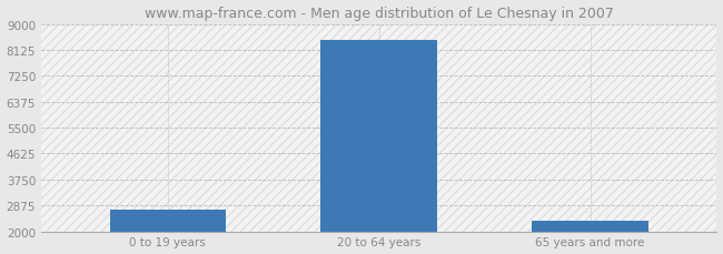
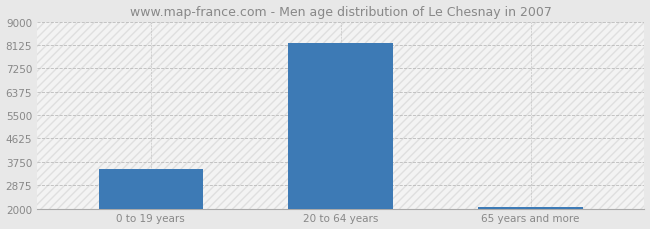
0 to 19 years: 2750 -> 3490
20 to 64 years: 8450 -> 8200
65 years and more: 2350 -> 2060
